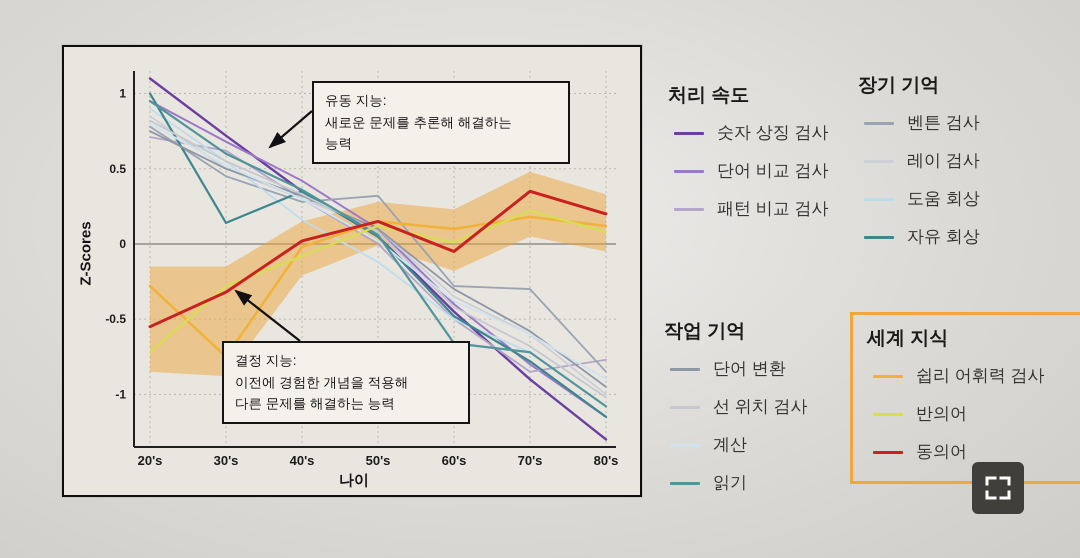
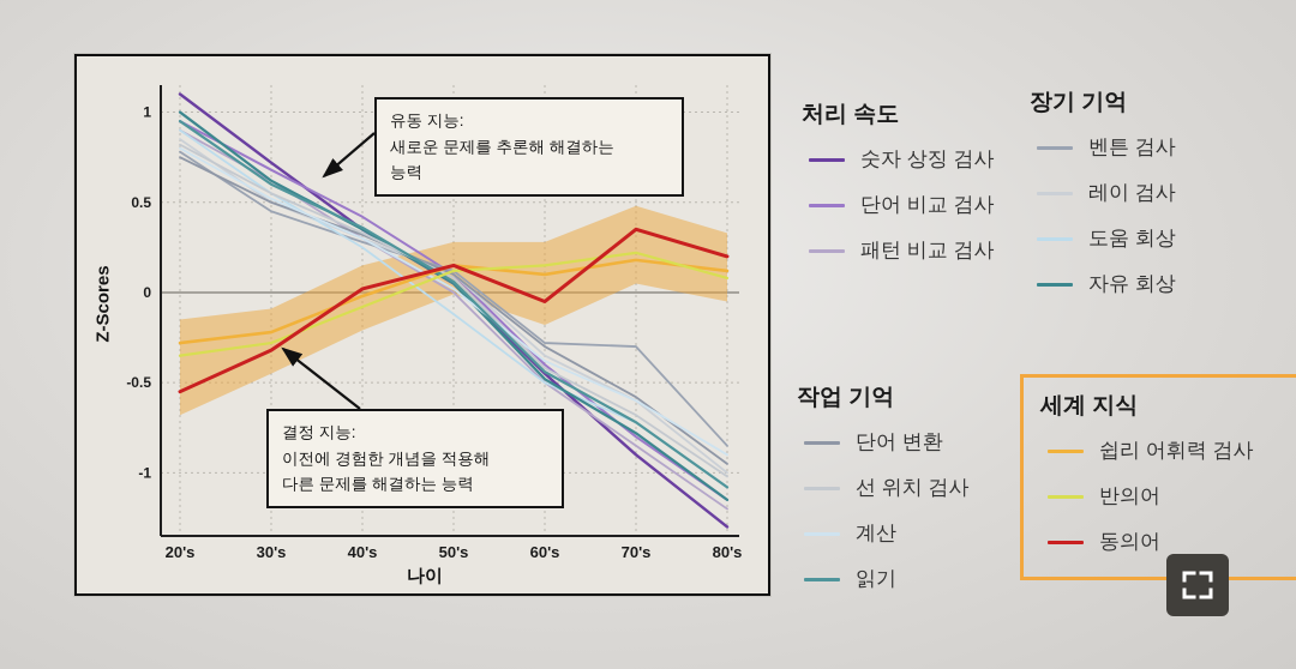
패턴 비교 검사/20's: 0.71 -> 0.90
반의어/20's: -0.72 -> -0.35
자유 회상/30's: 0.14 -> 0.62
쉽리 어휘력 검사/30's: -0.75 -> -0.22
도움 회상/40's: 0.16 -> 0.25
벤튼 검사/50's: 0.32 -> 0.12
읽기/60's: -0.66 -> -0.44
반의어/60's: 0.01 -> 0.15
패턴 비교 검사/80's: -0.77 -> -1.20
